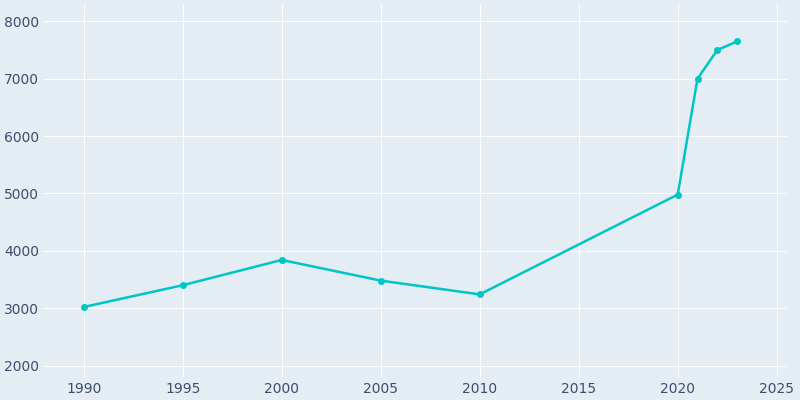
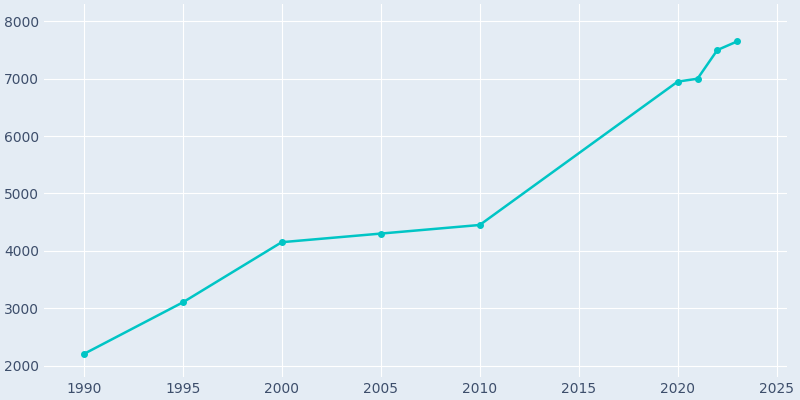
1990: 3020 -> 2200
1995: 3400 -> 3100
2000: 3840 -> 4150
2005: 3480 -> 4300
2010: 3240 -> 4450
2020: 4980 -> 6950
